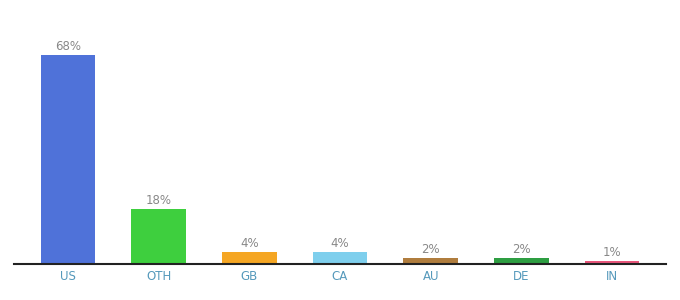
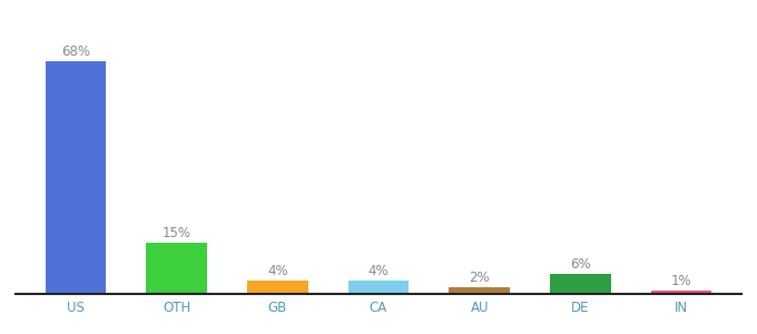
OTH: 18% -> 15%
DE: 2% -> 6%
